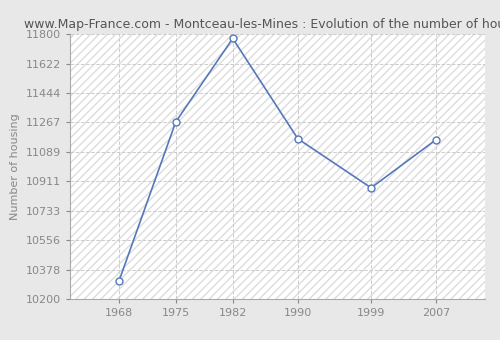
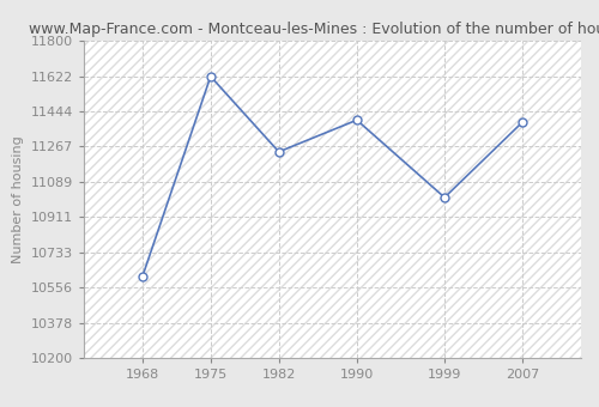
1968: 10310 -> 10610
1975: 11270 -> 11620
1982: 11770 -> 11240
1990: 11170 -> 11400
1999: 10870 -> 11010
2007: 11160 -> 11390
